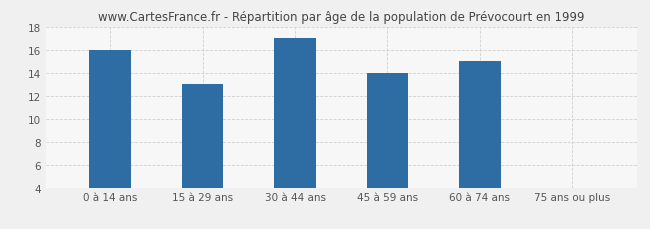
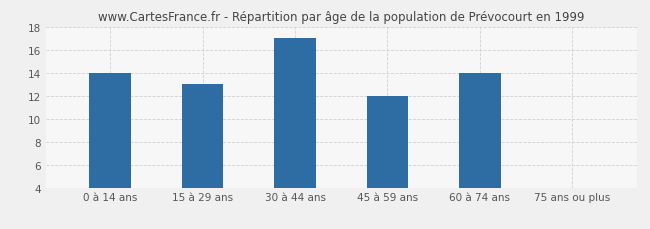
0 à 14 ans: 16 -> 14
45 à 59 ans: 14 -> 12
60 à 74 ans: 15 -> 14
